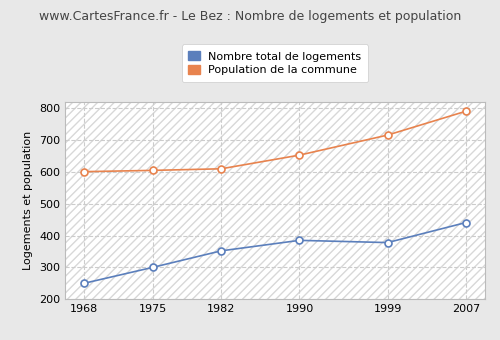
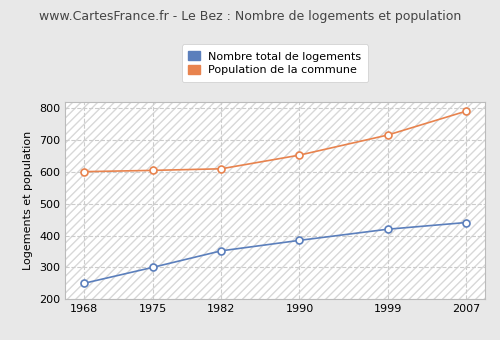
Nombre total de logements/1999: 378 -> 420
